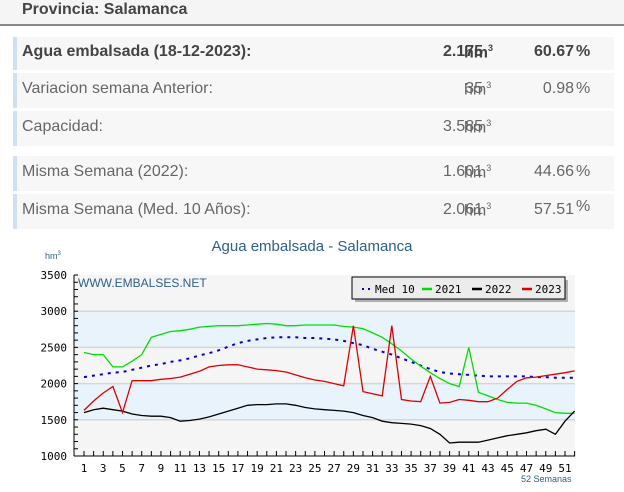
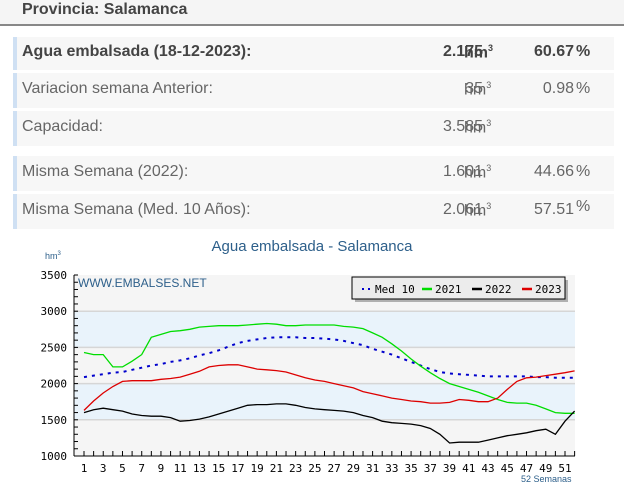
2023/5: 1600 -> 2000
2023/29: 2800 -> 1900
2023/33: 2800 -> 1800
2023/37: 2100 -> 1700
2021/41: 2500 -> 1900
